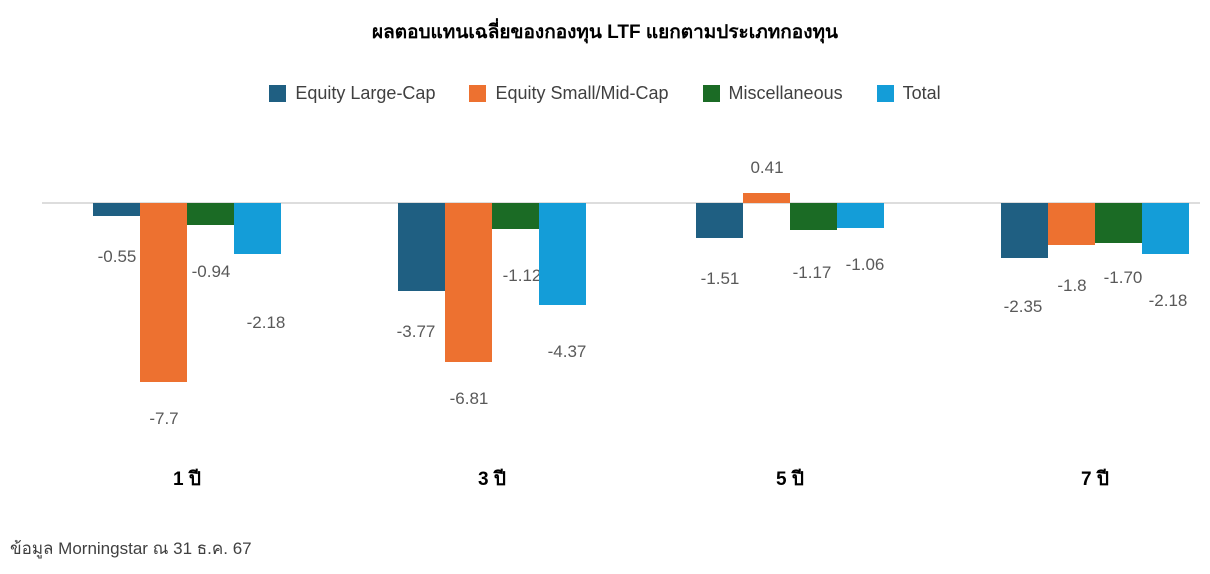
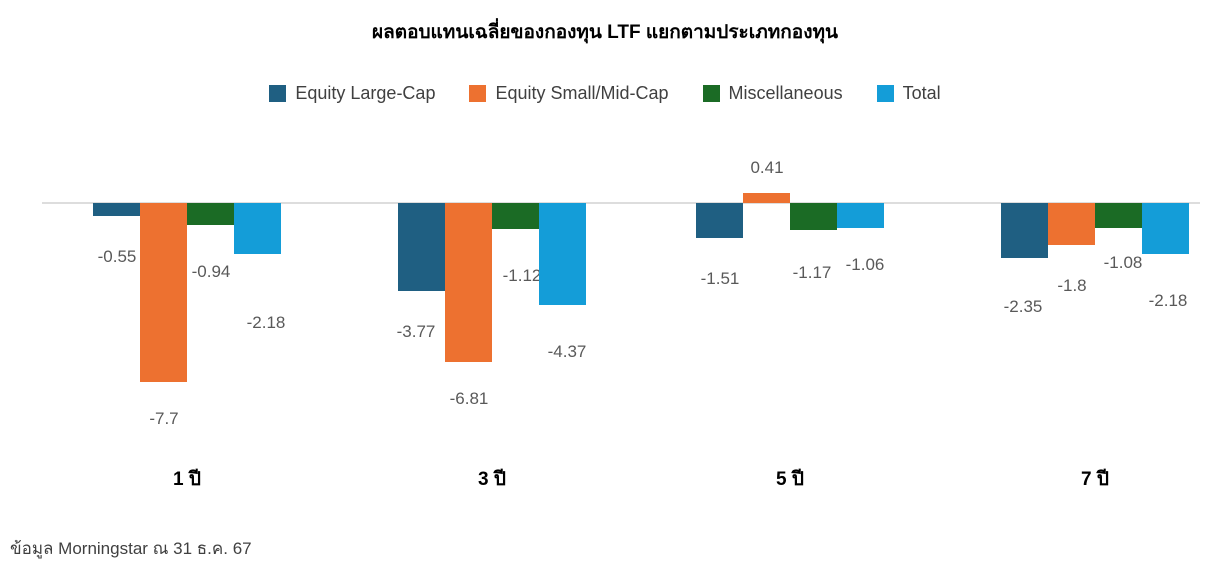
Miscellaneous/7 ปี: -1.70 -> -1.08
